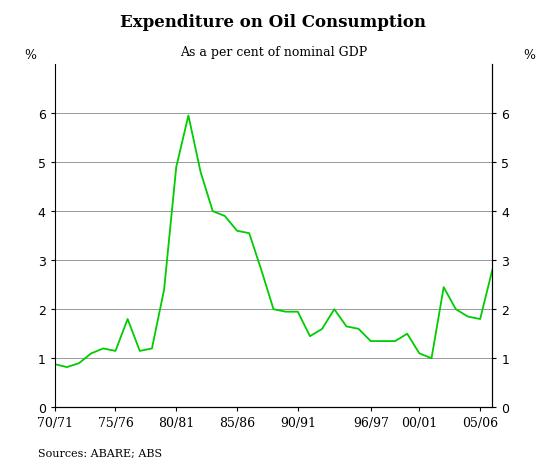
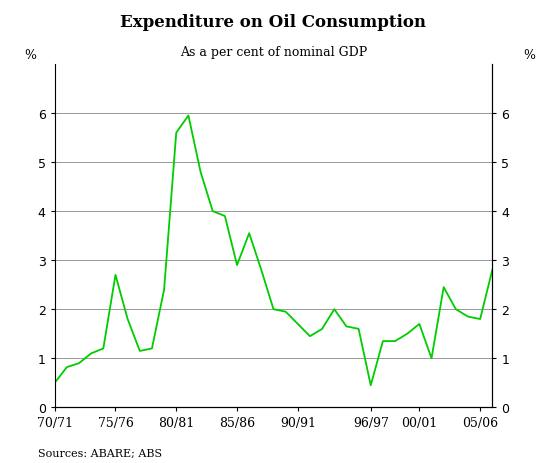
70/71: 0.88 -> 0.50
75/76: 1.15 -> 2.70
80/81: 4.90 -> 5.60
85/86: 3.60 -> 2.90
90/91: 1.95 -> 1.70
96/97: 1.35 -> 0.45
00/01: 1.10 -> 1.70
